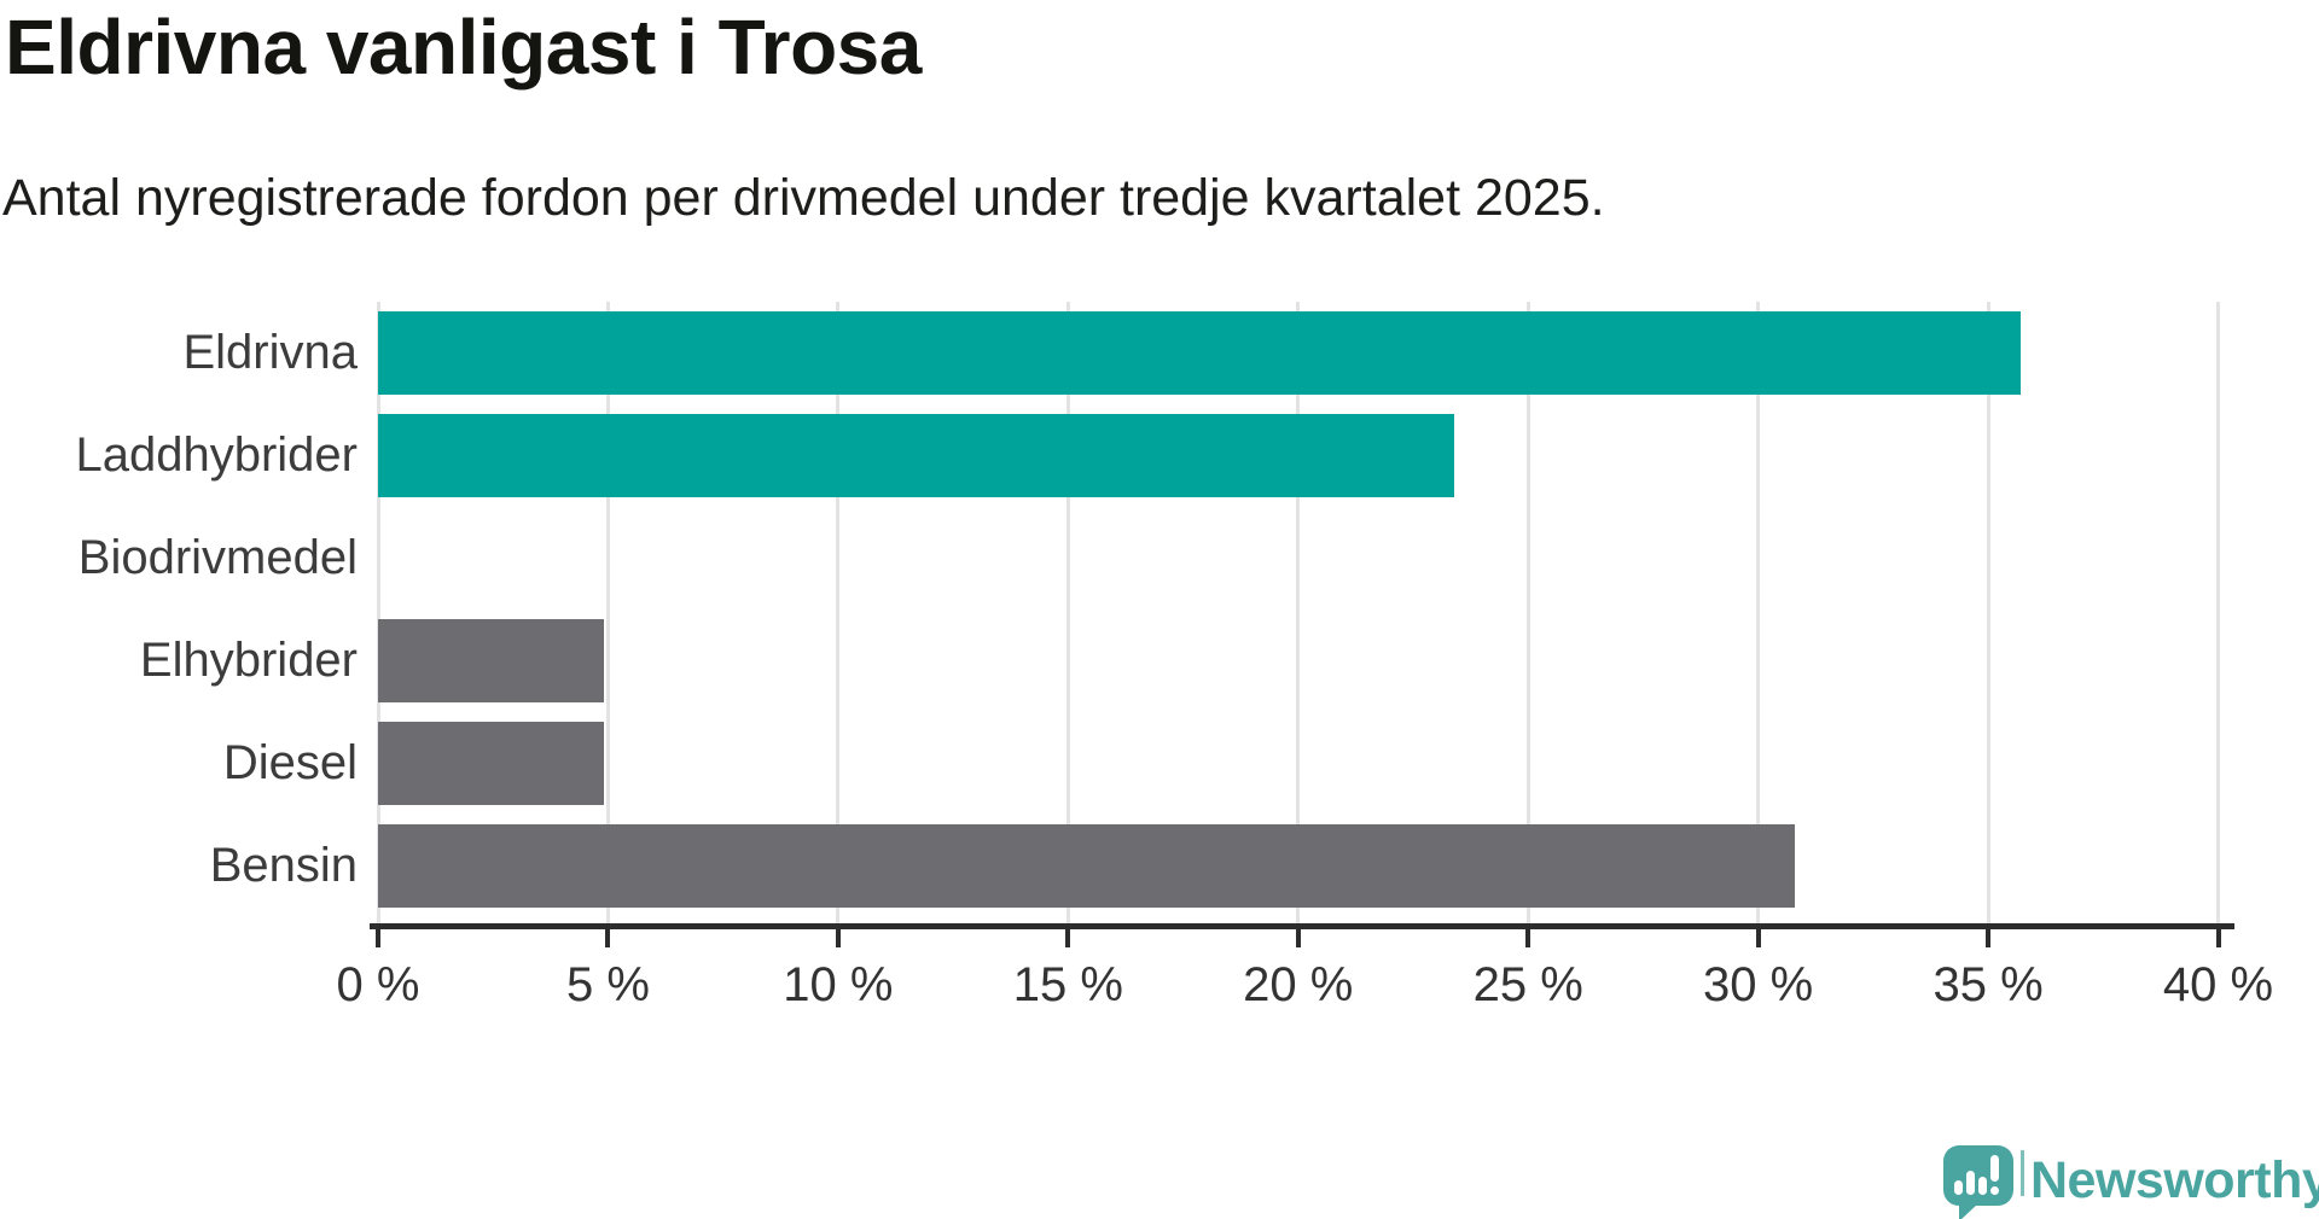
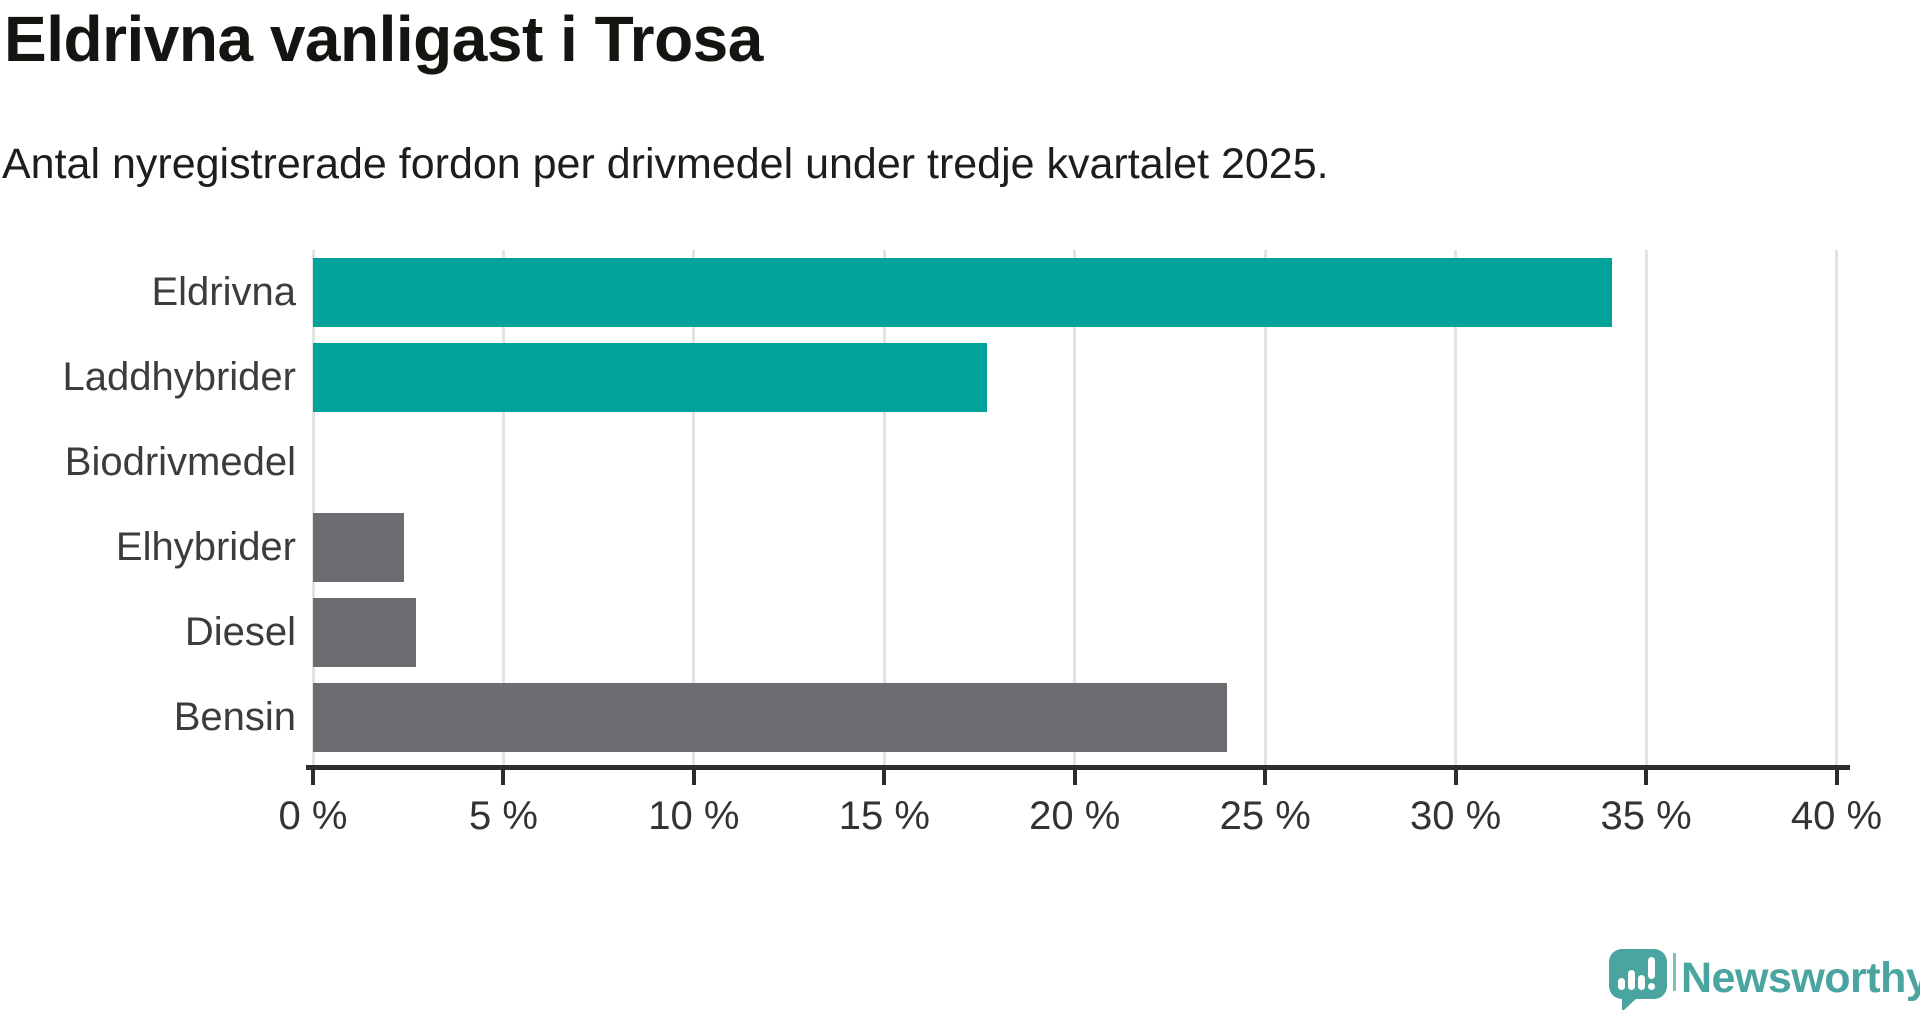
Eldrivna: 35.7% -> 34.1%
Laddhybrider: 23.4% -> 17.7%
Elhybrider: 4.9% -> 2.4%
Diesel: 4.9% -> 2.7%
Bensin: 30.8% -> 24.0%
